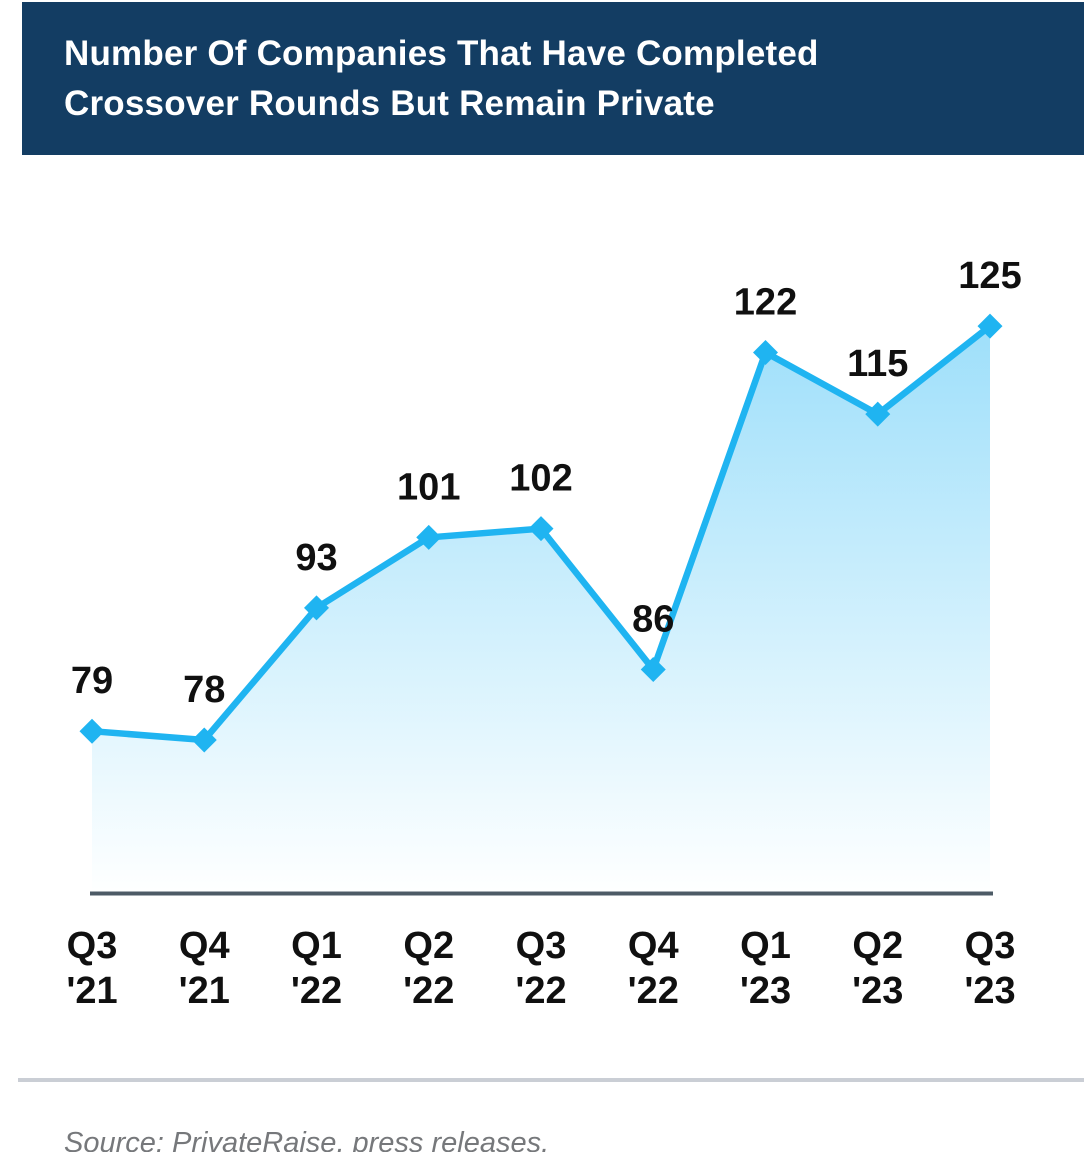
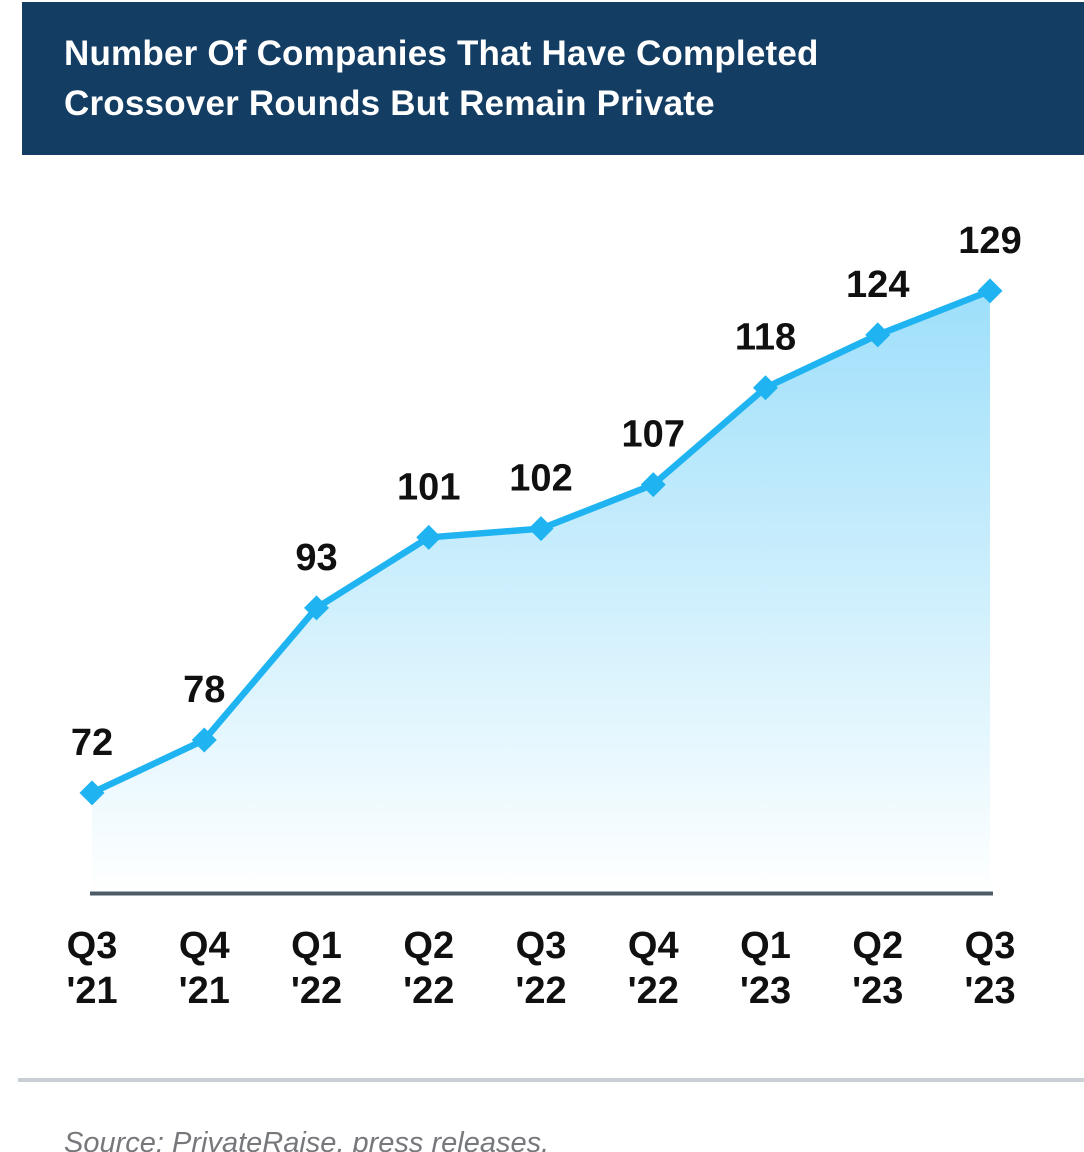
Q3 '21: 79 -> 72
Q4 '22: 86 -> 107
Q1 '23: 122 -> 118
Q2 '23: 115 -> 124
Q3 '23: 125 -> 129
